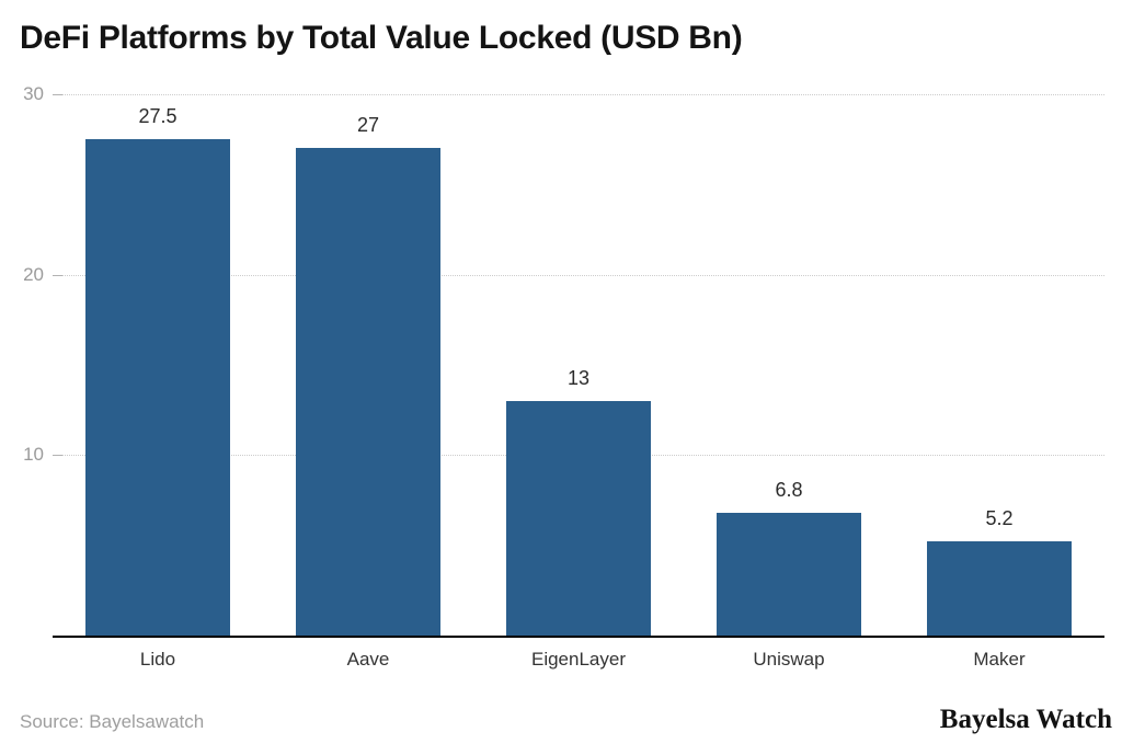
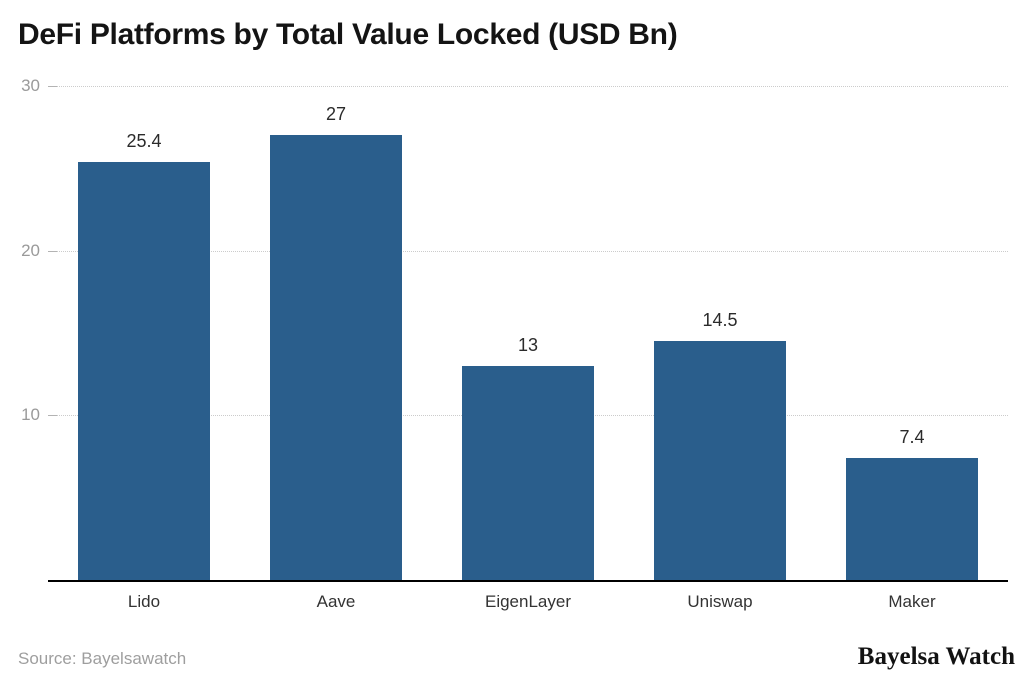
Lido: 27.5 -> 25.4
Uniswap: 6.8 -> 14.5
Maker: 5.2 -> 7.4
